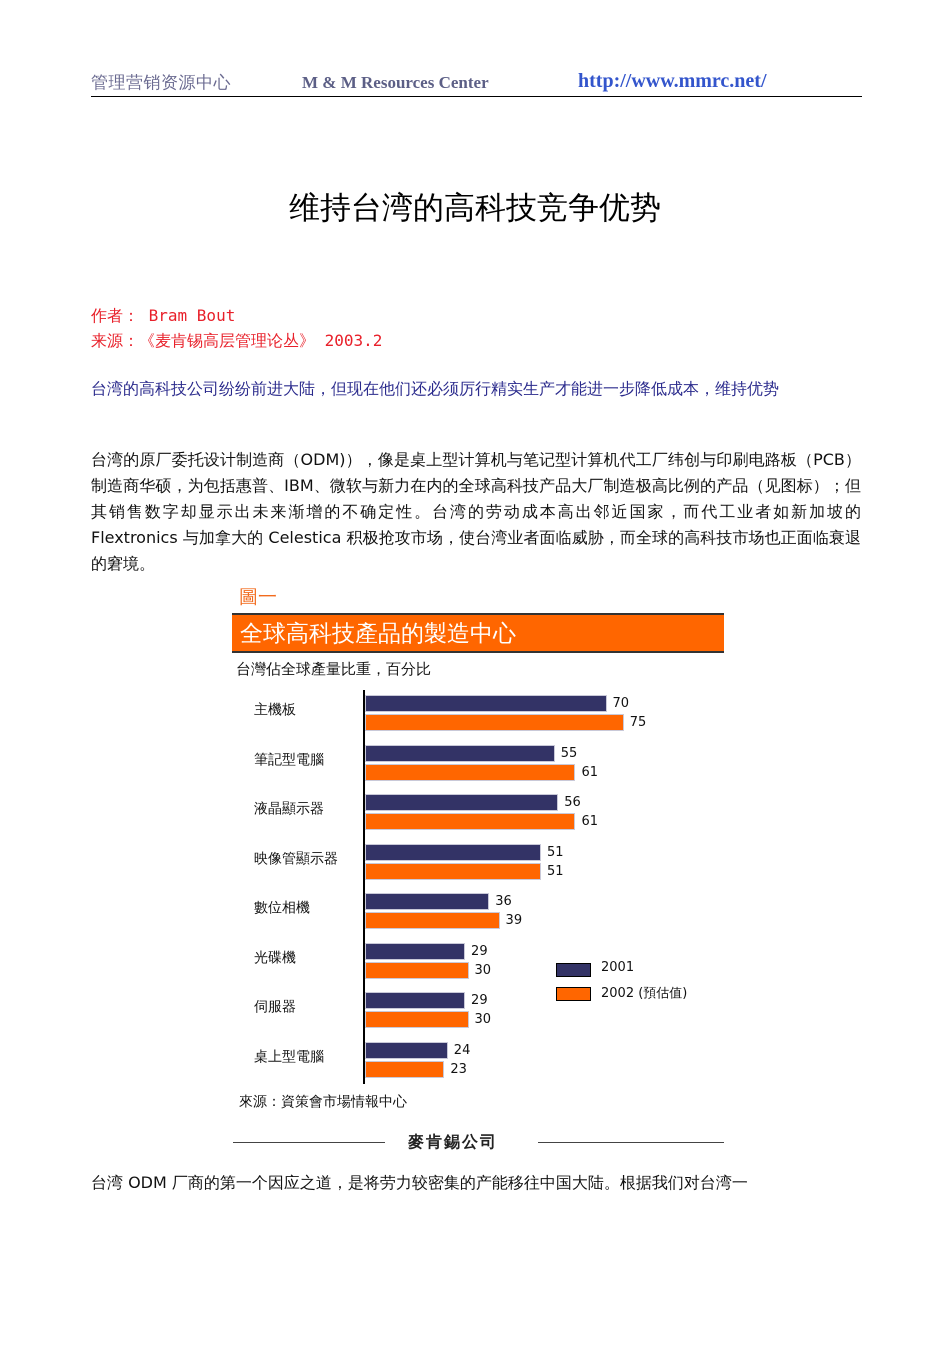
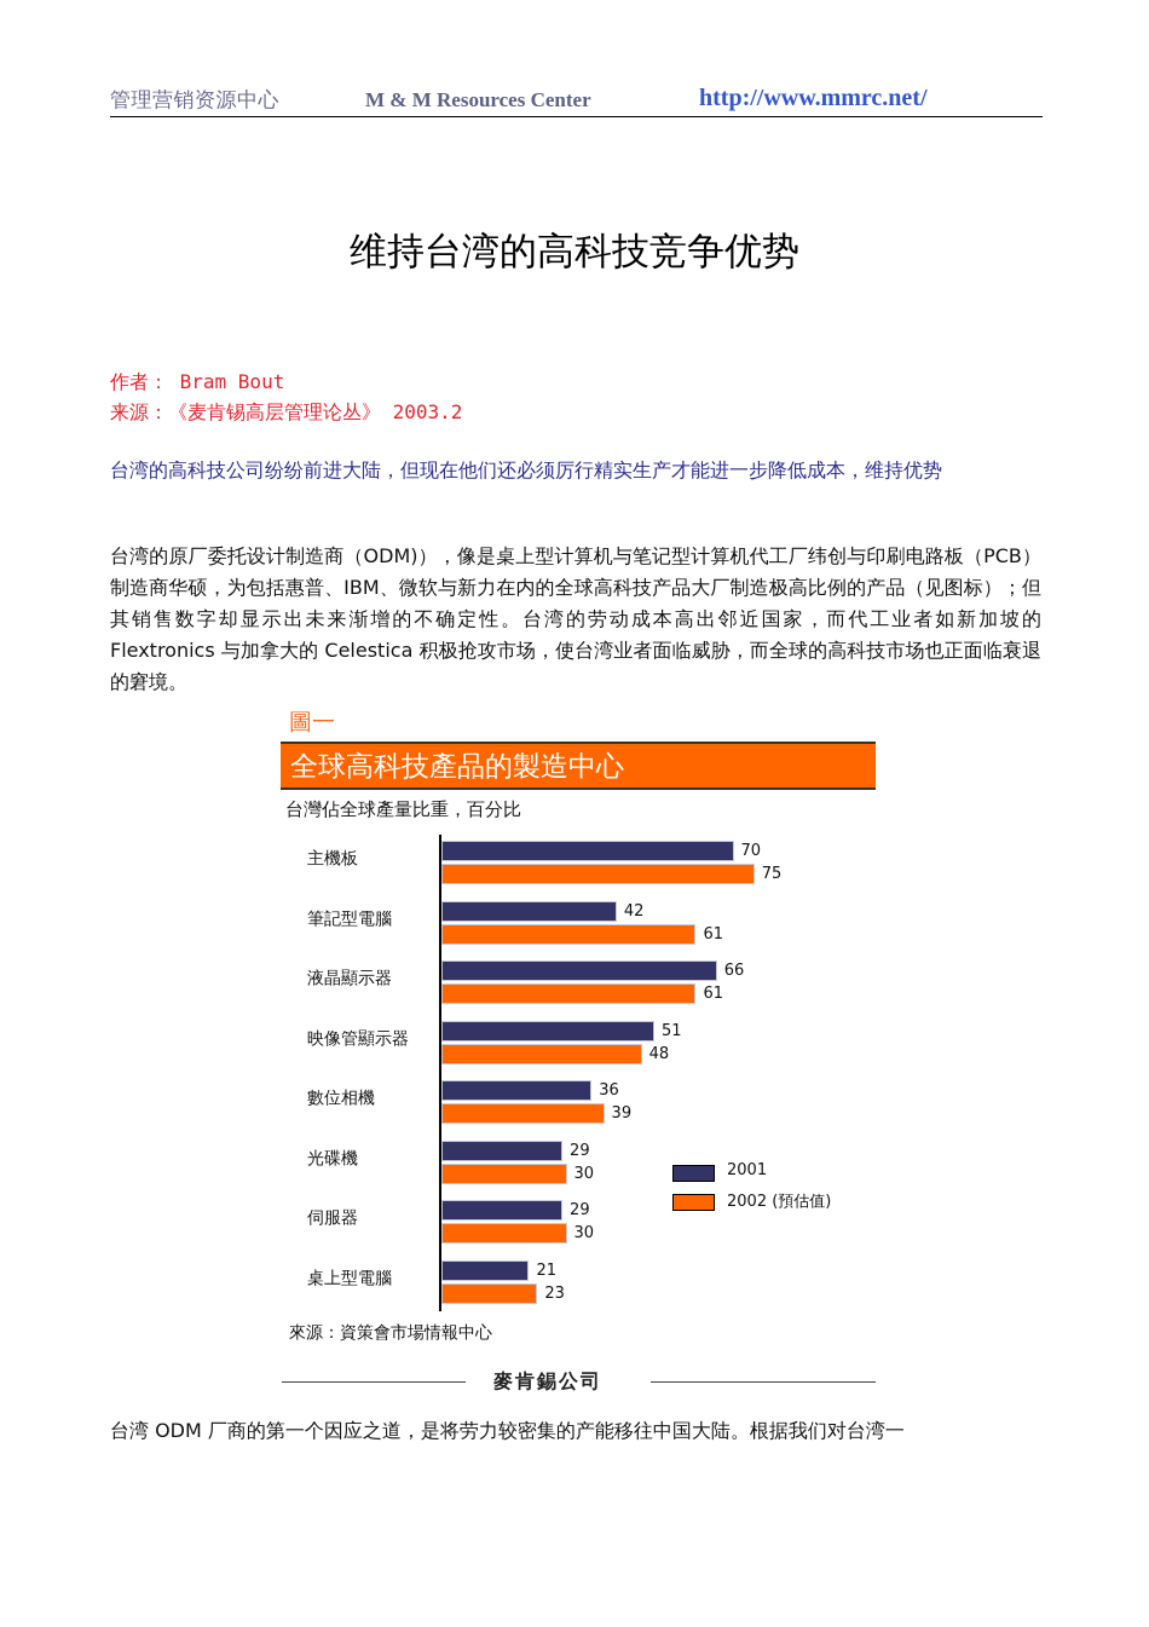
2001/筆記型電腦: 55 -> 42
2001/液晶顯示器: 56 -> 66
2002 (預估值)/映像管顯示器: 51 -> 48
2001/桌上型電腦: 24 -> 21
